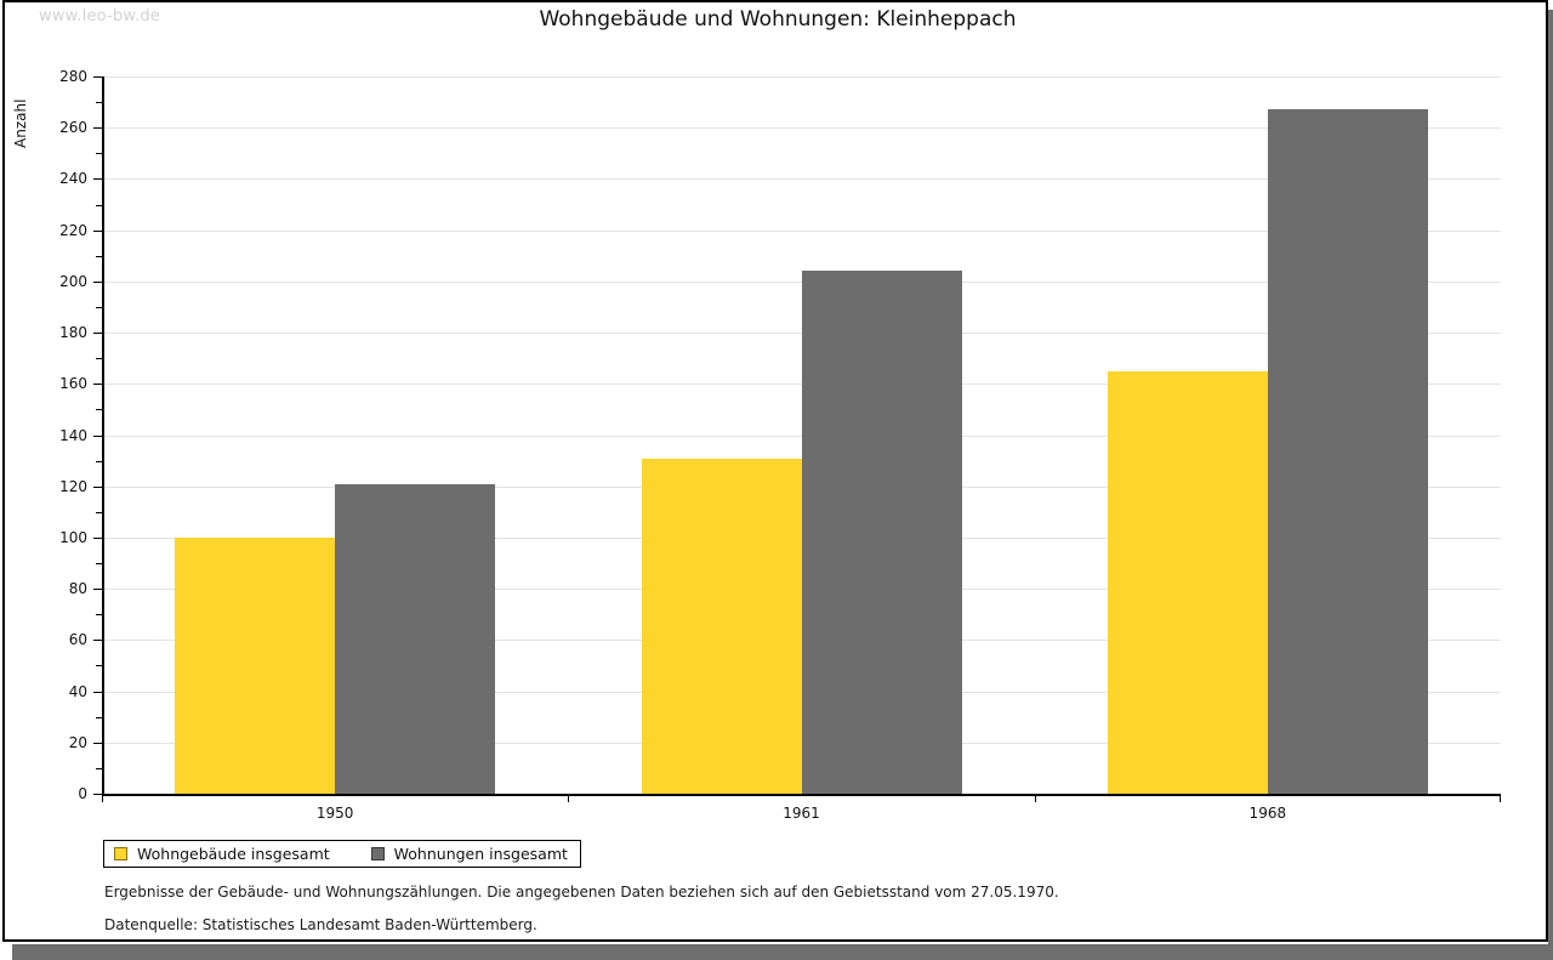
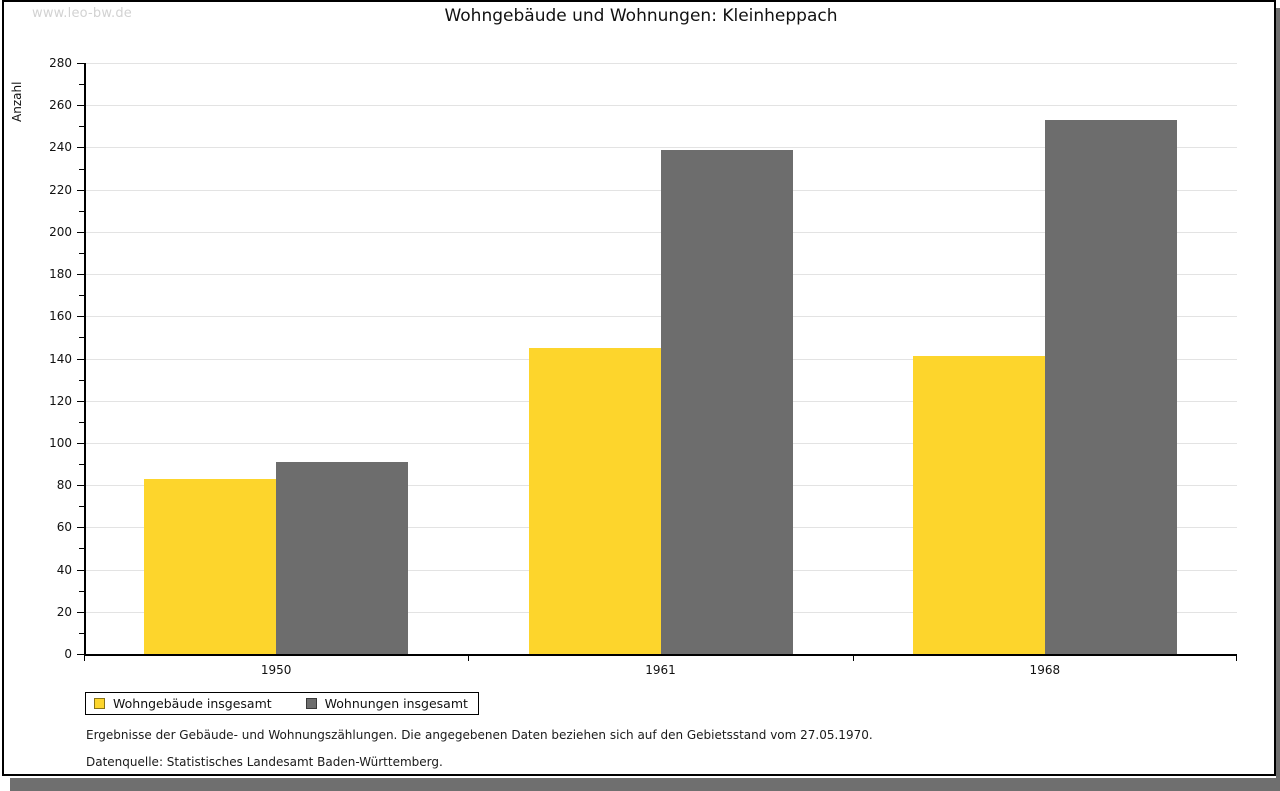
Wohngebäude insgesamt/1950: 100 -> 83
Wohnungen insgesamt/1950: 121 -> 91
Wohngebäude insgesamt/1961: 131 -> 145
Wohnungen insgesamt/1961: 204 -> 239
Wohngebäude insgesamt/1968: 165 -> 141
Wohnungen insgesamt/1968: 267 -> 253
